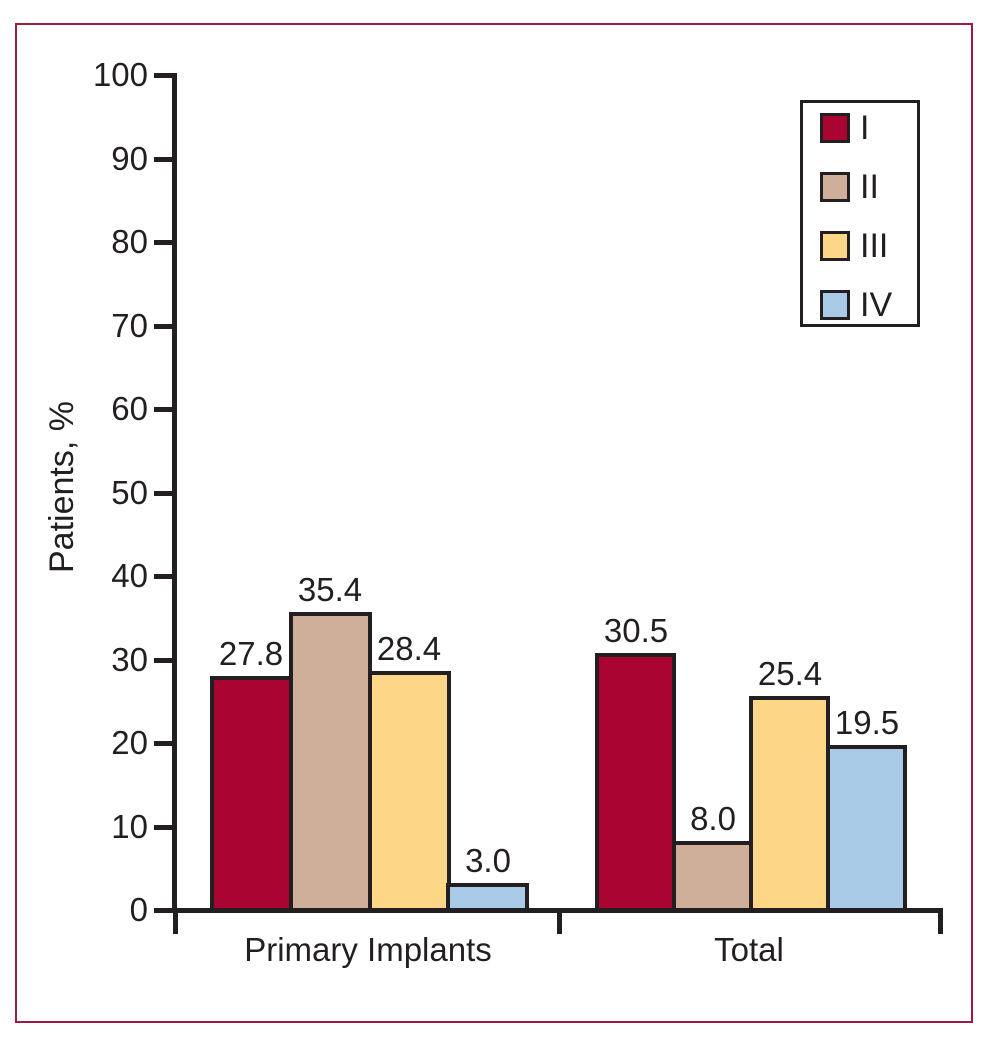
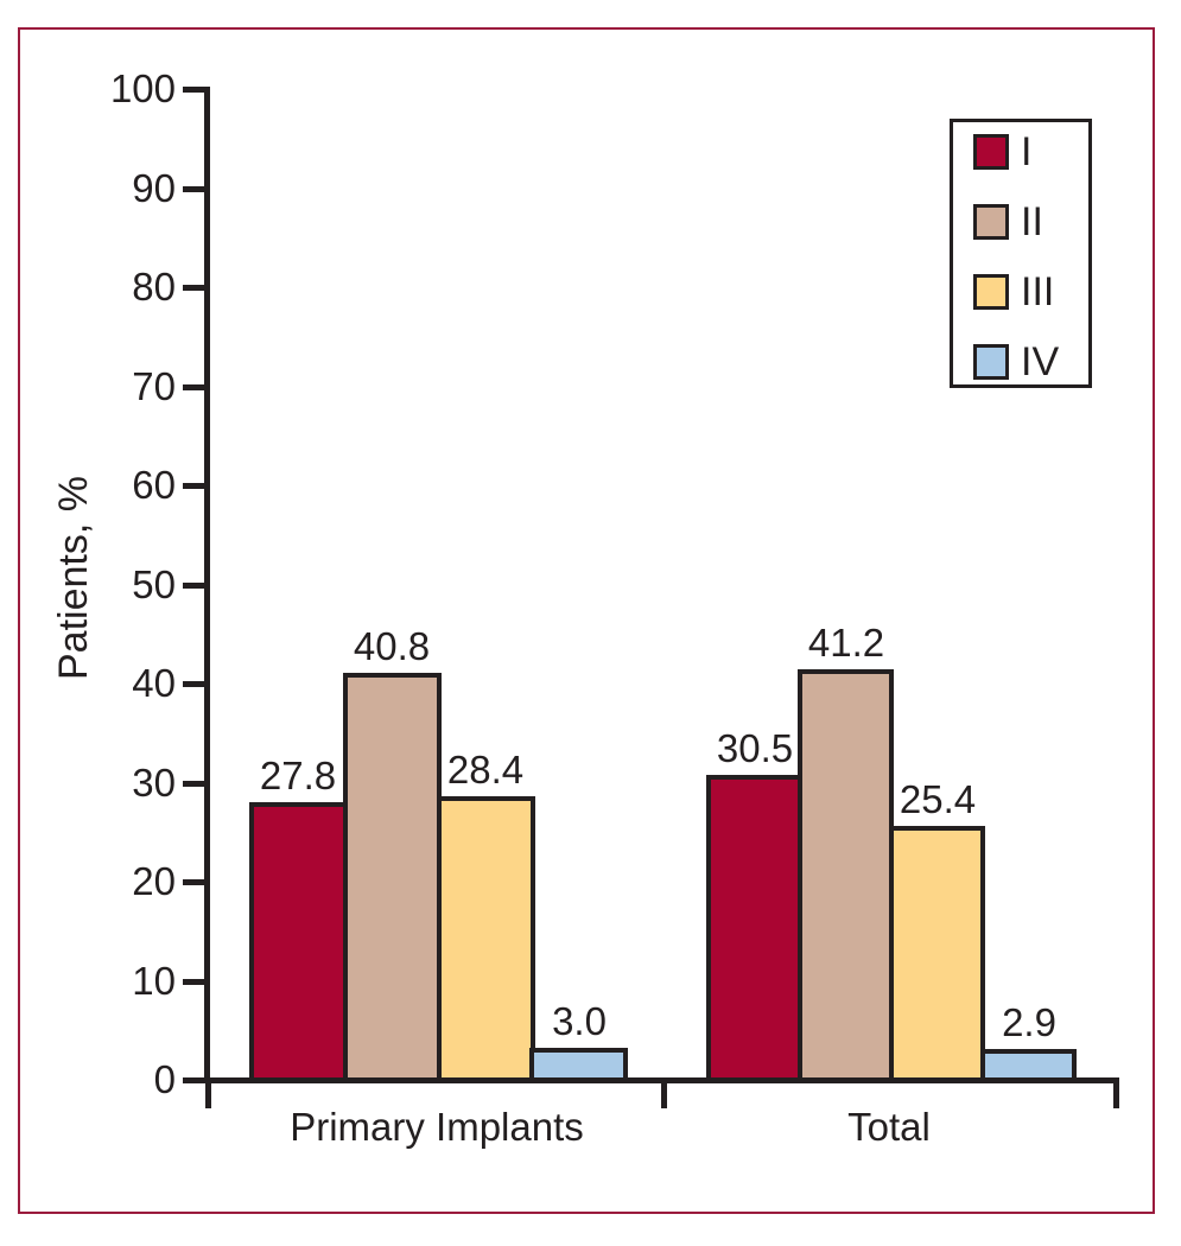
II/Primary Implants: 35.4 -> 40.8
II/Total: 8.0 -> 41.2
IV/Total: 19.5 -> 2.9
